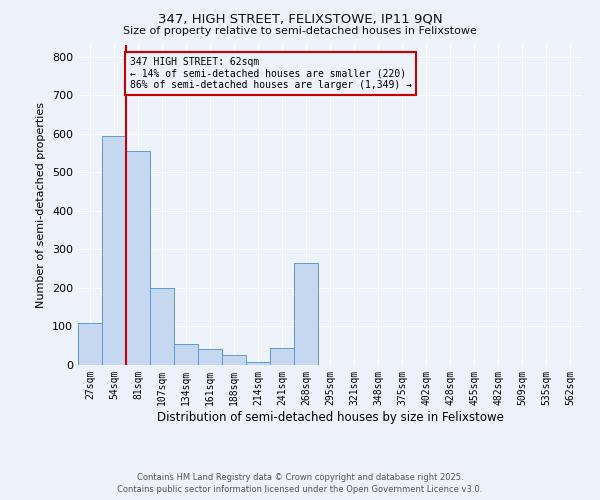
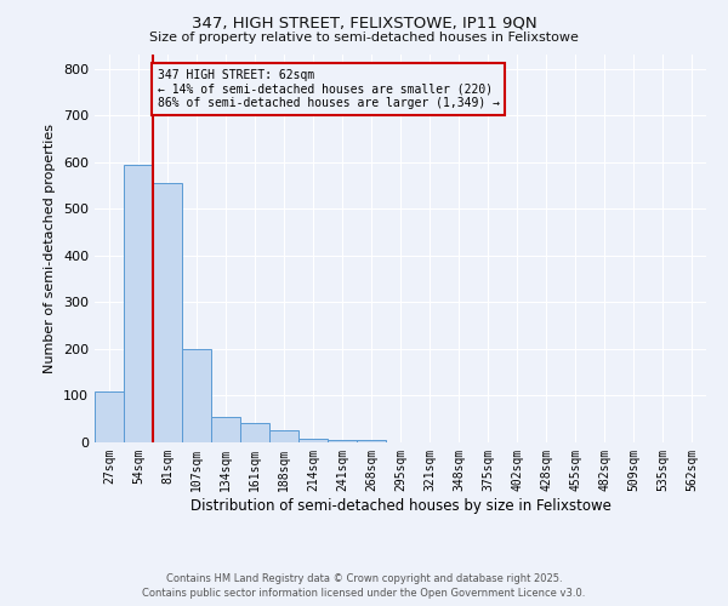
241sqm: 45 -> 5
268sqm: 265 -> 4
